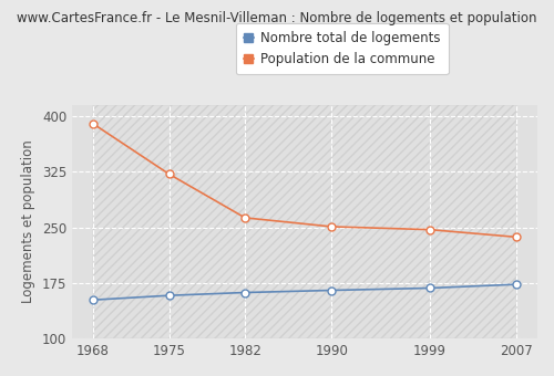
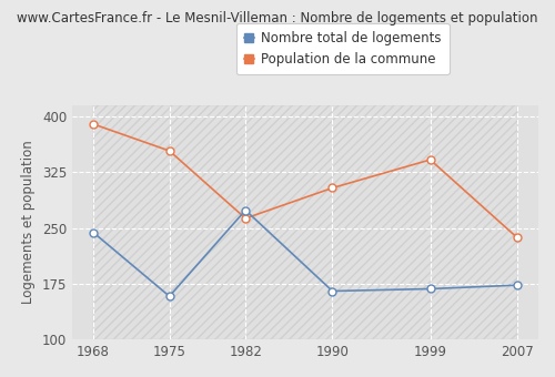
Nombre total de logements/1968: 152 -> 244
Population de la commune/1975: 322 -> 354
Nombre total de logements/1982: 162 -> 274
Population de la commune/1990: 251 -> 304
Population de la commune/1999: 247 -> 342
